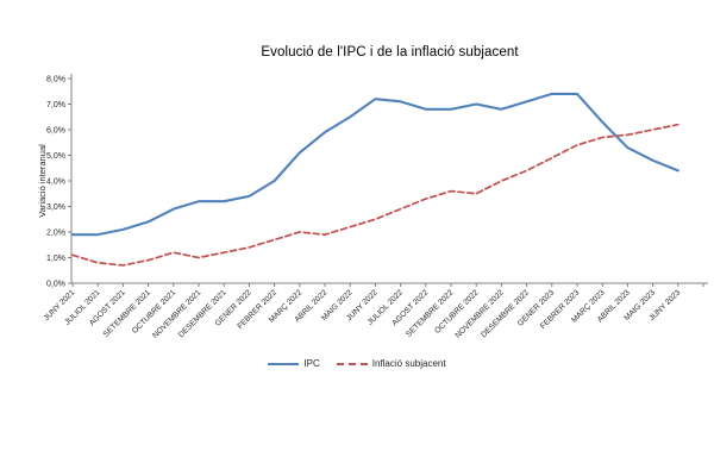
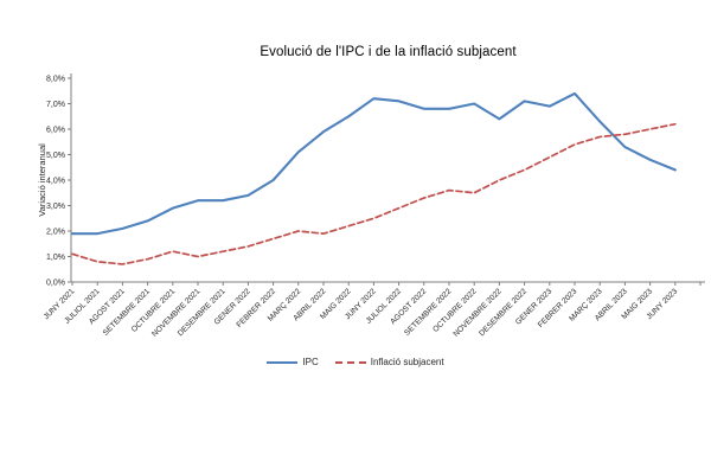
IPC/NOVEMBRE 2022: 6,8% -> 6,4%
IPC/GENER 2023: 7,4% -> 6,9%
